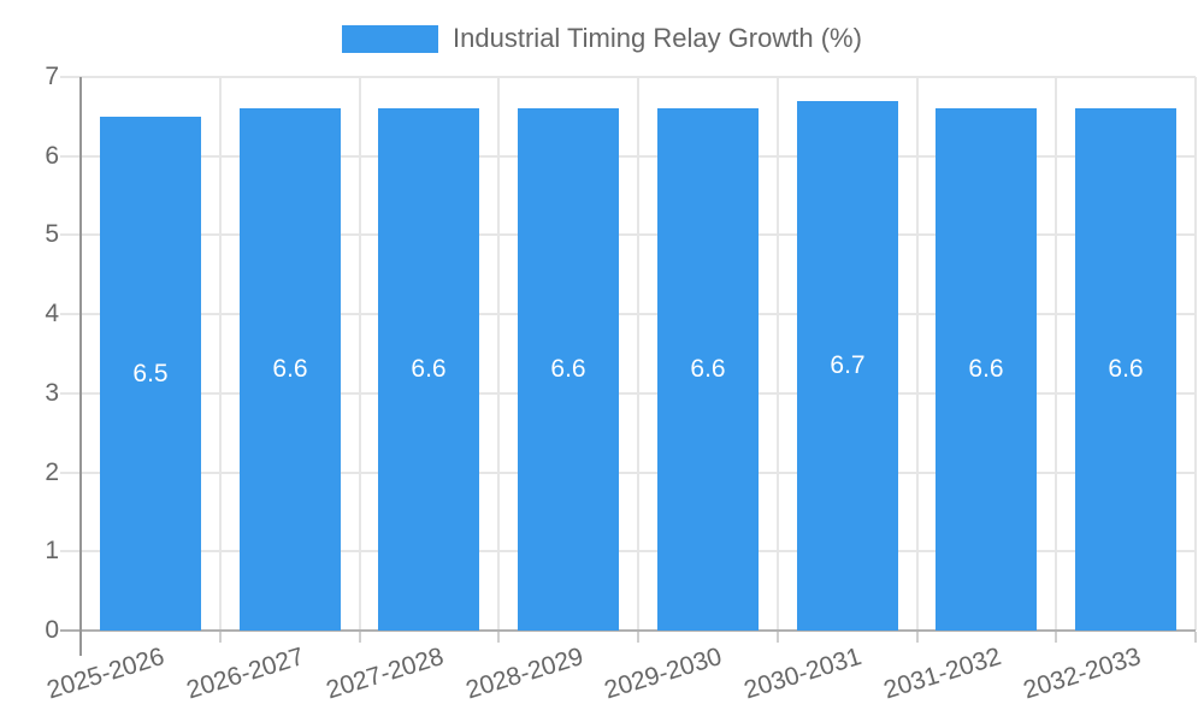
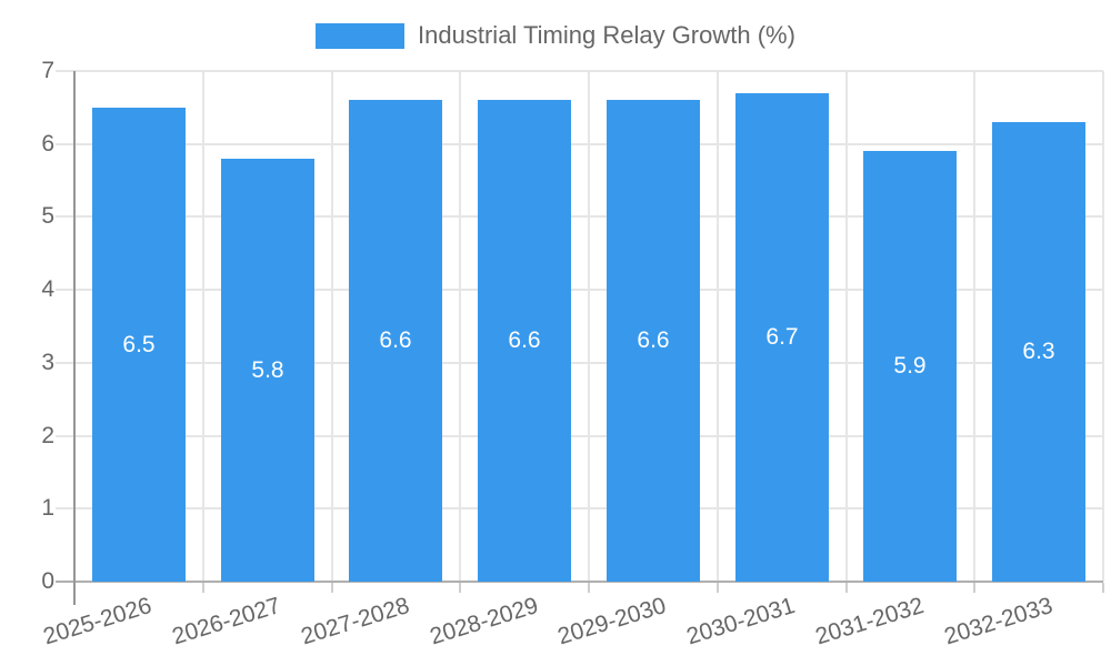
2026-2027: 6.6 -> 5.8
2031-2032: 6.6 -> 5.9
2032-2033: 6.6 -> 6.3
